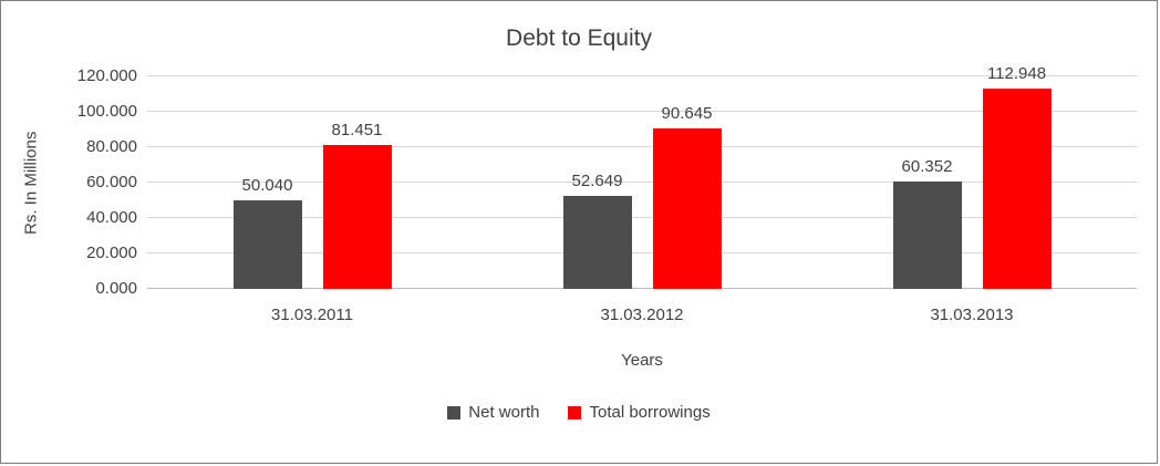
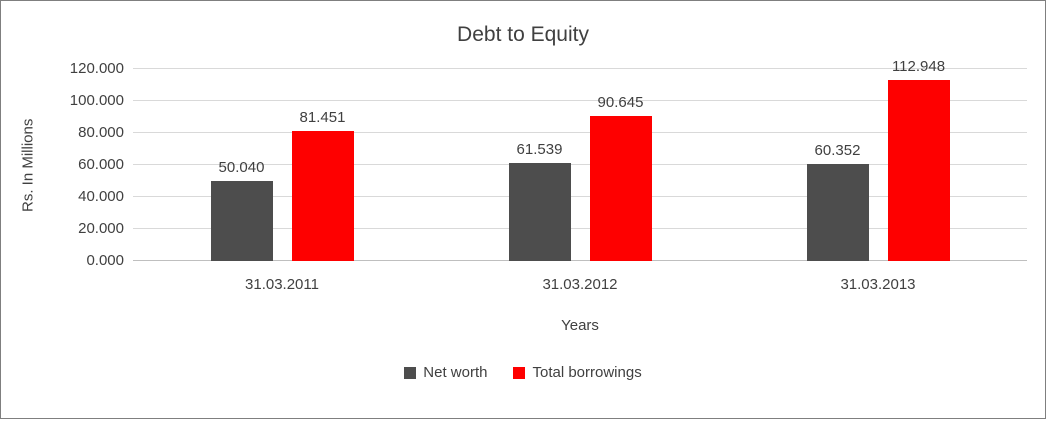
Net worth/31.03.2012: 52.649 -> 61.539
